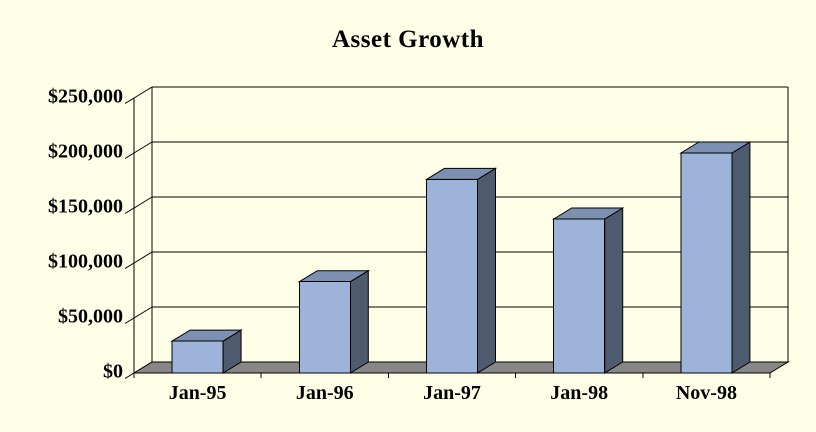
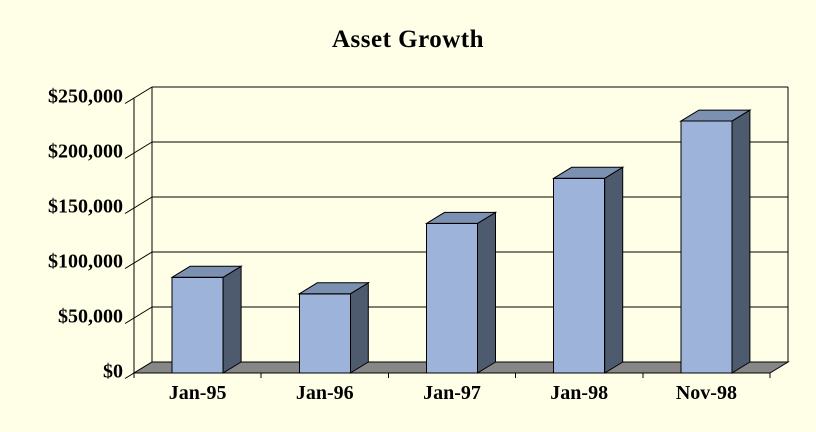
Jan-95: $29000 -> $87000
Jan-96: $83000 -> $72000
Jan-97: $176000 -> $136000
Jan-98: $140000 -> $177000
Nov-98: $200000 -> $229000
